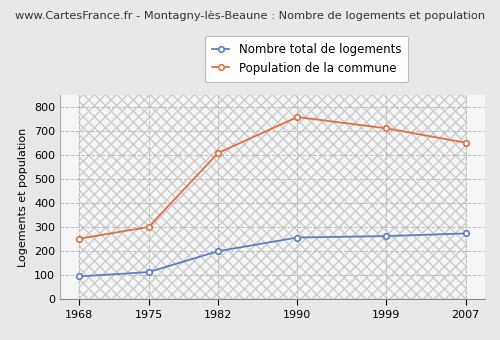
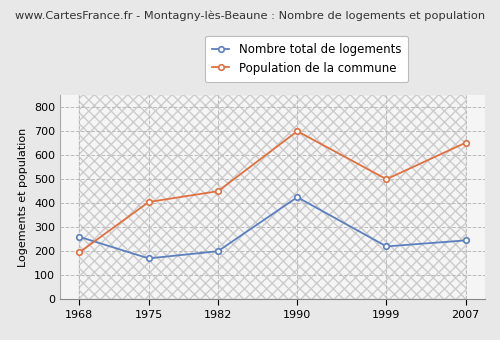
Nombre total de logements/1968: 95 -> 260
Population de la commune/1968: 252 -> 195
Nombre total de logements/1975: 113 -> 170
Population de la commune/1975: 301 -> 405
Population de la commune/1982: 609 -> 450
Nombre total de logements/1990: 257 -> 425
Population de la commune/1990: 759 -> 700
Nombre total de logements/1999: 263 -> 220
Population de la commune/1999: 712 -> 500
Nombre total de logements/2007: 274 -> 245
